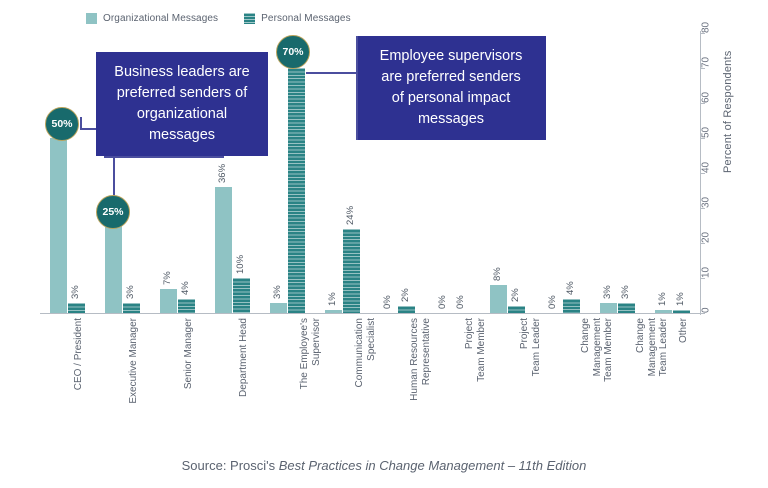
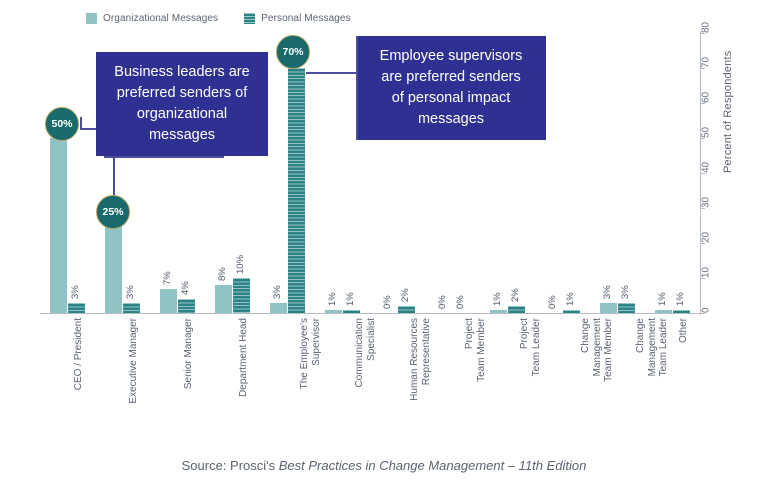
Organizational Messages/Department Head: 36% -> 8%
Personal Messages/Communication Specialist: 24% -> 1%
Organizational Messages/Project Team Leader: 8% -> 1%
Personal Messages/Change Management Team Member: 4% -> 1%
